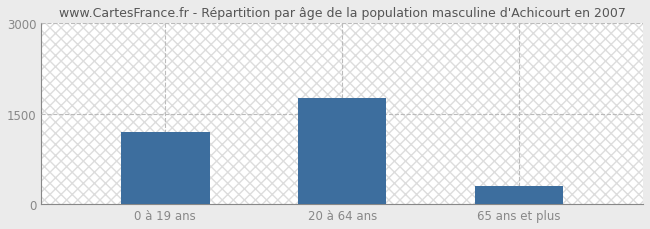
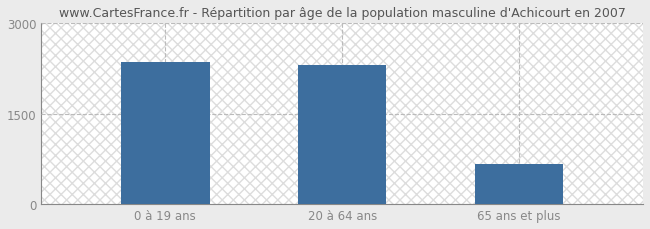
0 à 19 ans: 1200 -> 2360
20 à 64 ans: 1750 -> 2300
65 ans et plus: 300 -> 660
